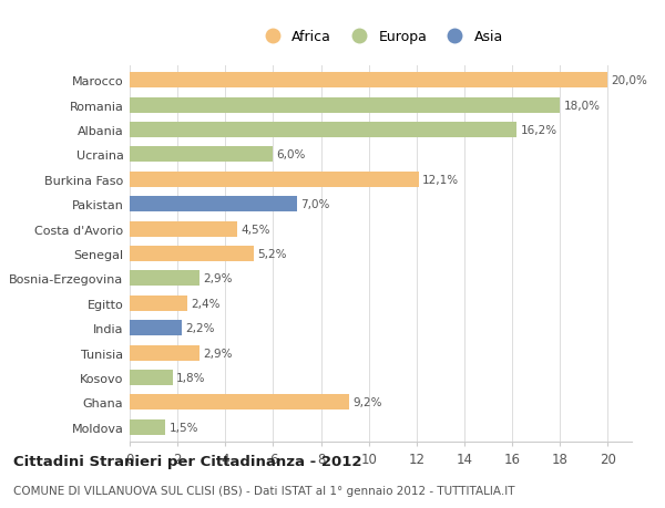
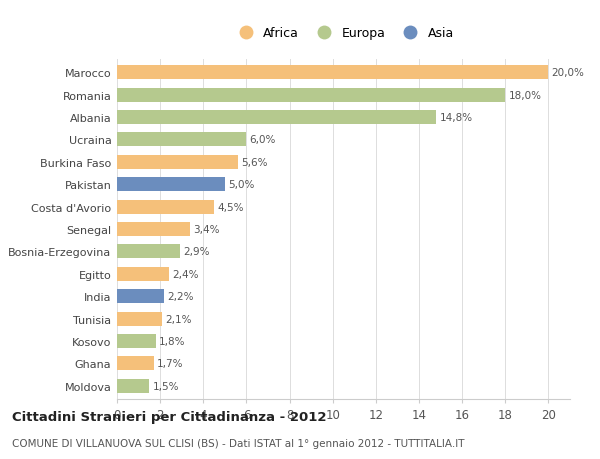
Albania: 16,2% -> 14,8%
Burkina Faso: 12,1% -> 5,6%
Pakistan: 7,0% -> 5,0%
Senegal: 5,2% -> 3,4%
Tunisia: 2,9% -> 2,1%
Ghana: 9,2% -> 1,7%
